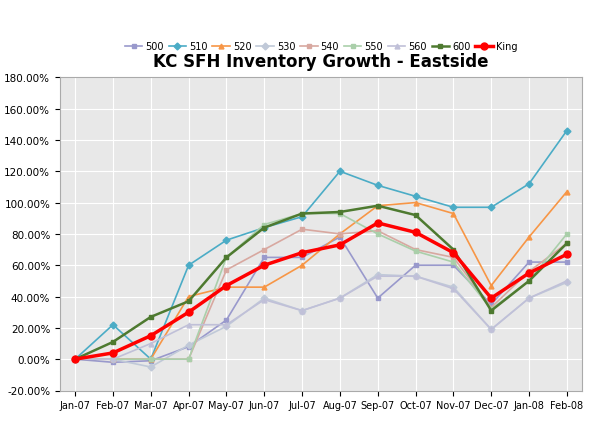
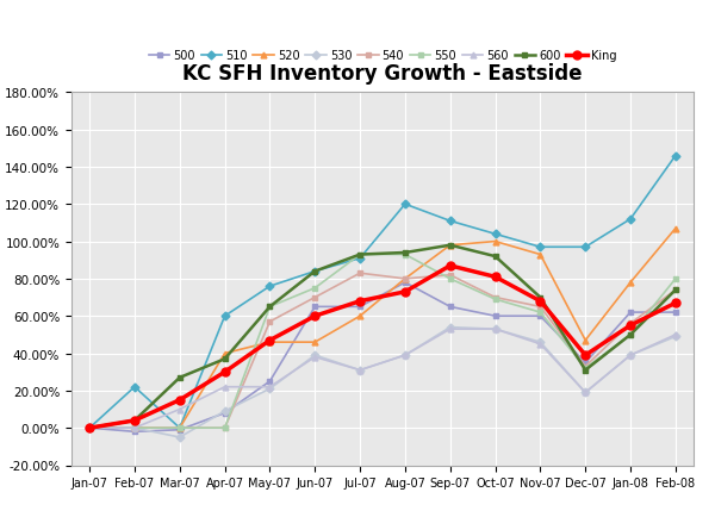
600/Feb-07: 11% -> 4%
550/Jun-07: 86% -> 75%
500/Sep-07: 39% -> 65%
